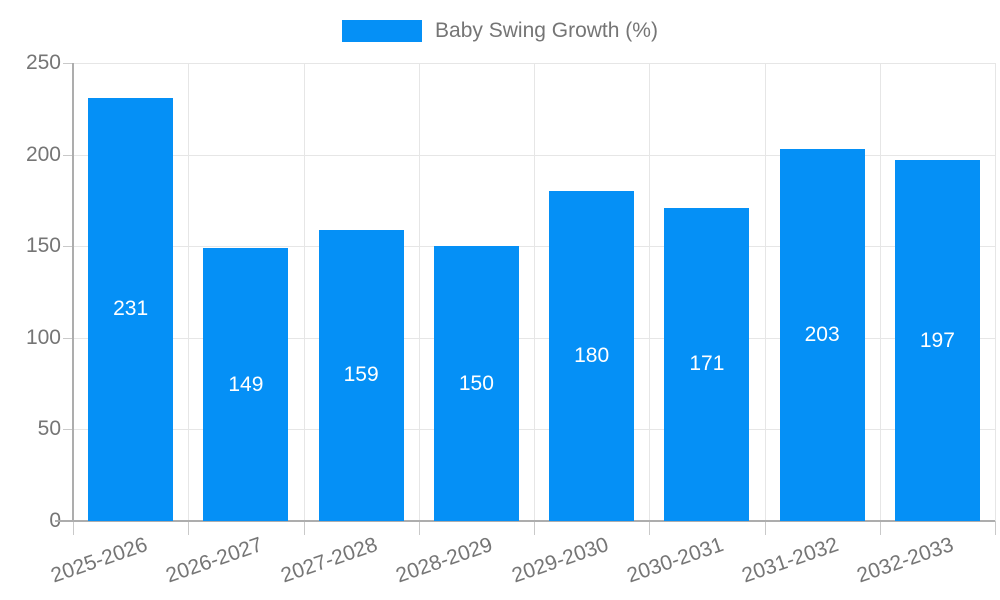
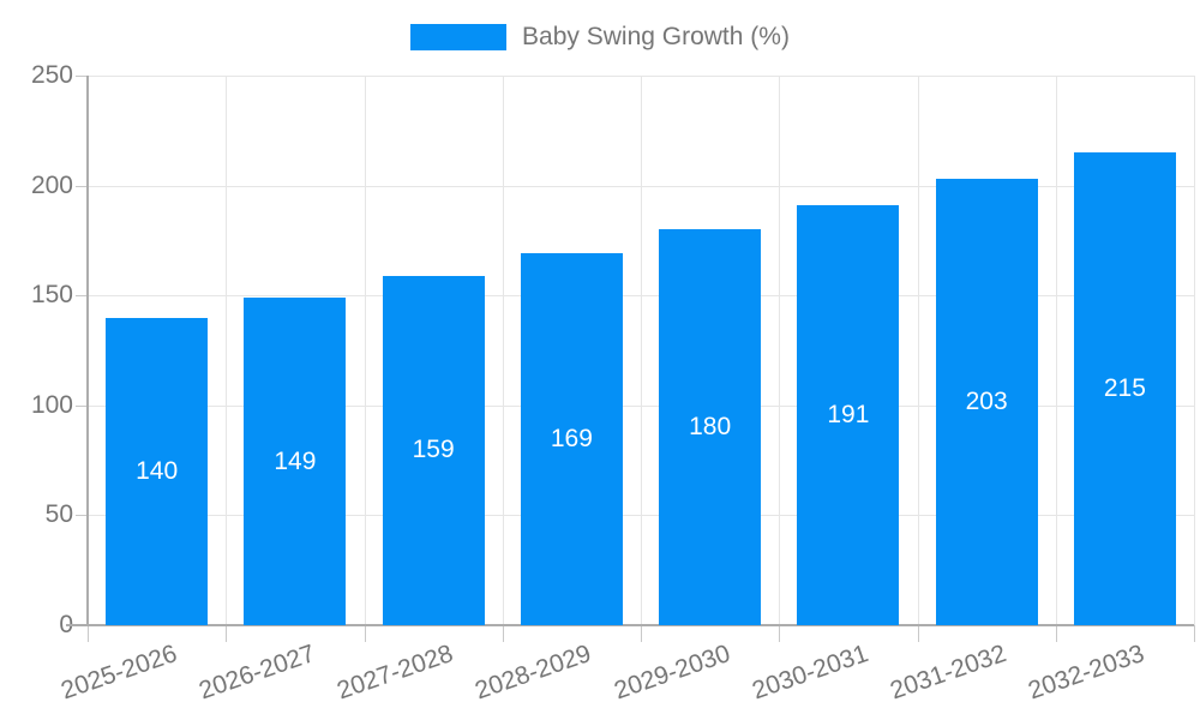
2025-2026: 231 -> 140
2028-2029: 150 -> 169
2030-2031: 171 -> 191
2032-2033: 197 -> 215
